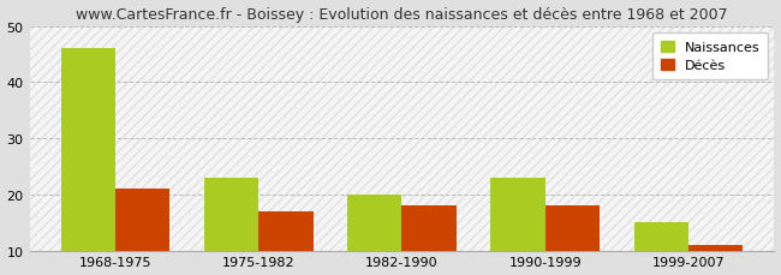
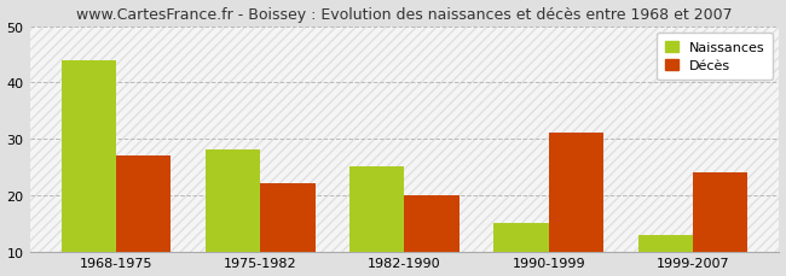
Naissances/1968-1975: 46 -> 44
Décès/1968-1975: 21 -> 27
Naissances/1975-1982: 23 -> 28
Décès/1975-1982: 17 -> 22
Naissances/1982-1990: 20 -> 25
Décès/1982-1990: 18 -> 20
Naissances/1990-1999: 23 -> 15
Décès/1990-1999: 18 -> 31
Naissances/1999-2007: 15 -> 13
Décès/1999-2007: 11 -> 24
